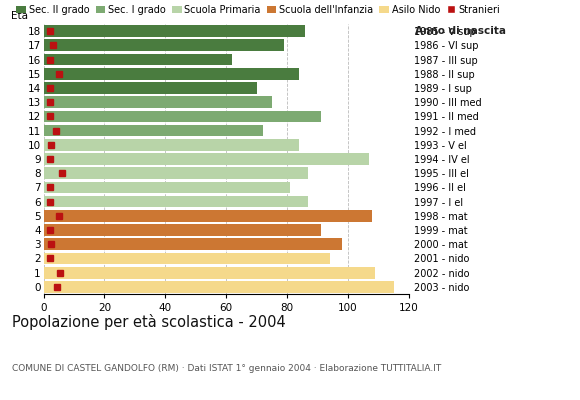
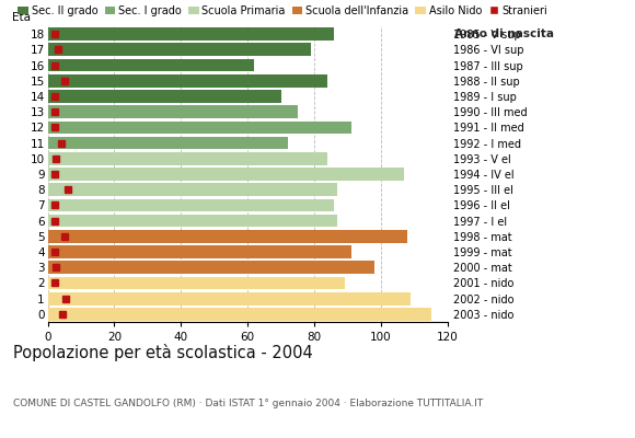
7: 81 -> 86
2: 94 -> 89
